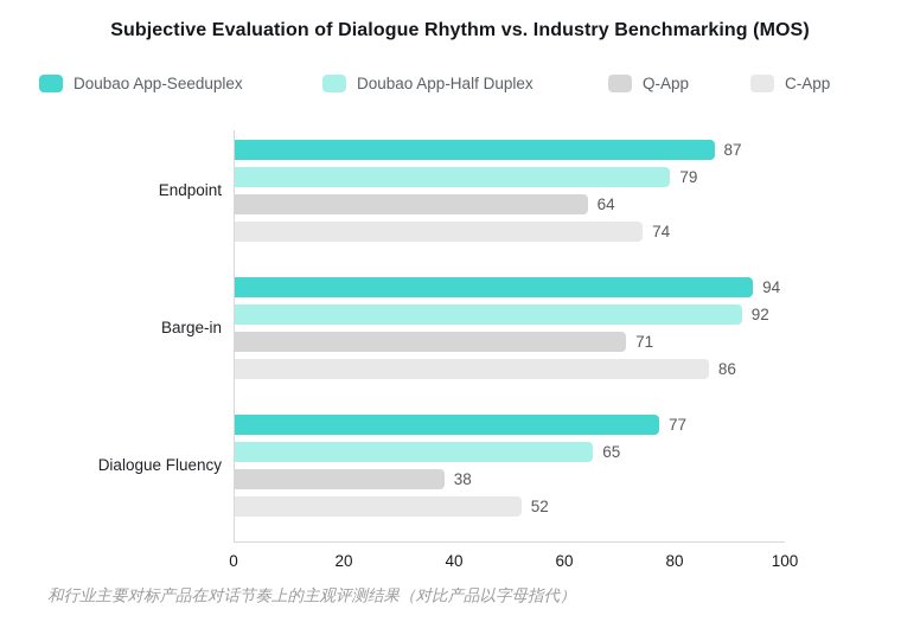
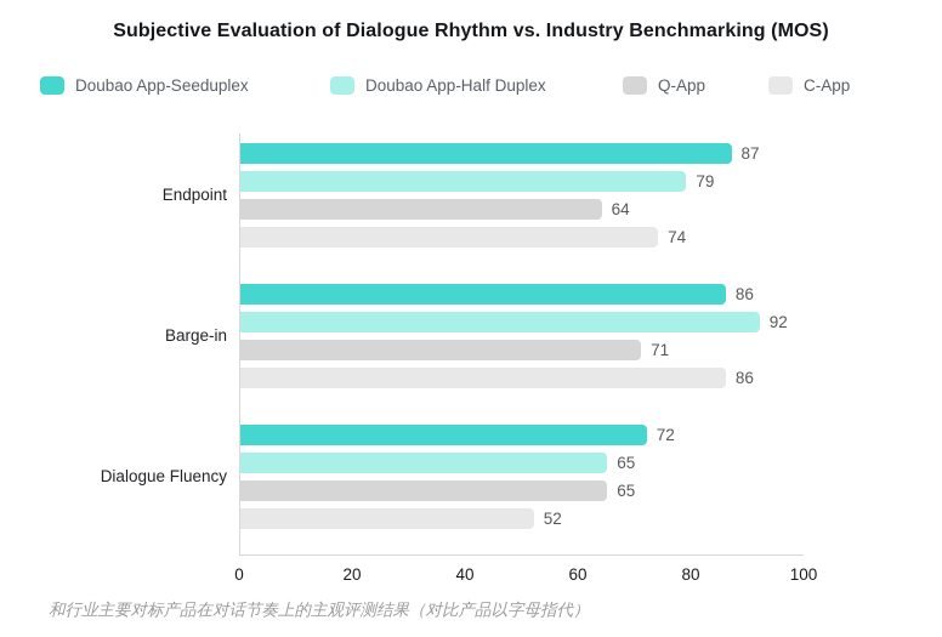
Doubao App-Seeduplex/Barge-in: 94 -> 86
Doubao App-Seeduplex/Dialogue Fluency: 77 -> 72
Q-App/Dialogue Fluency: 38 -> 65
